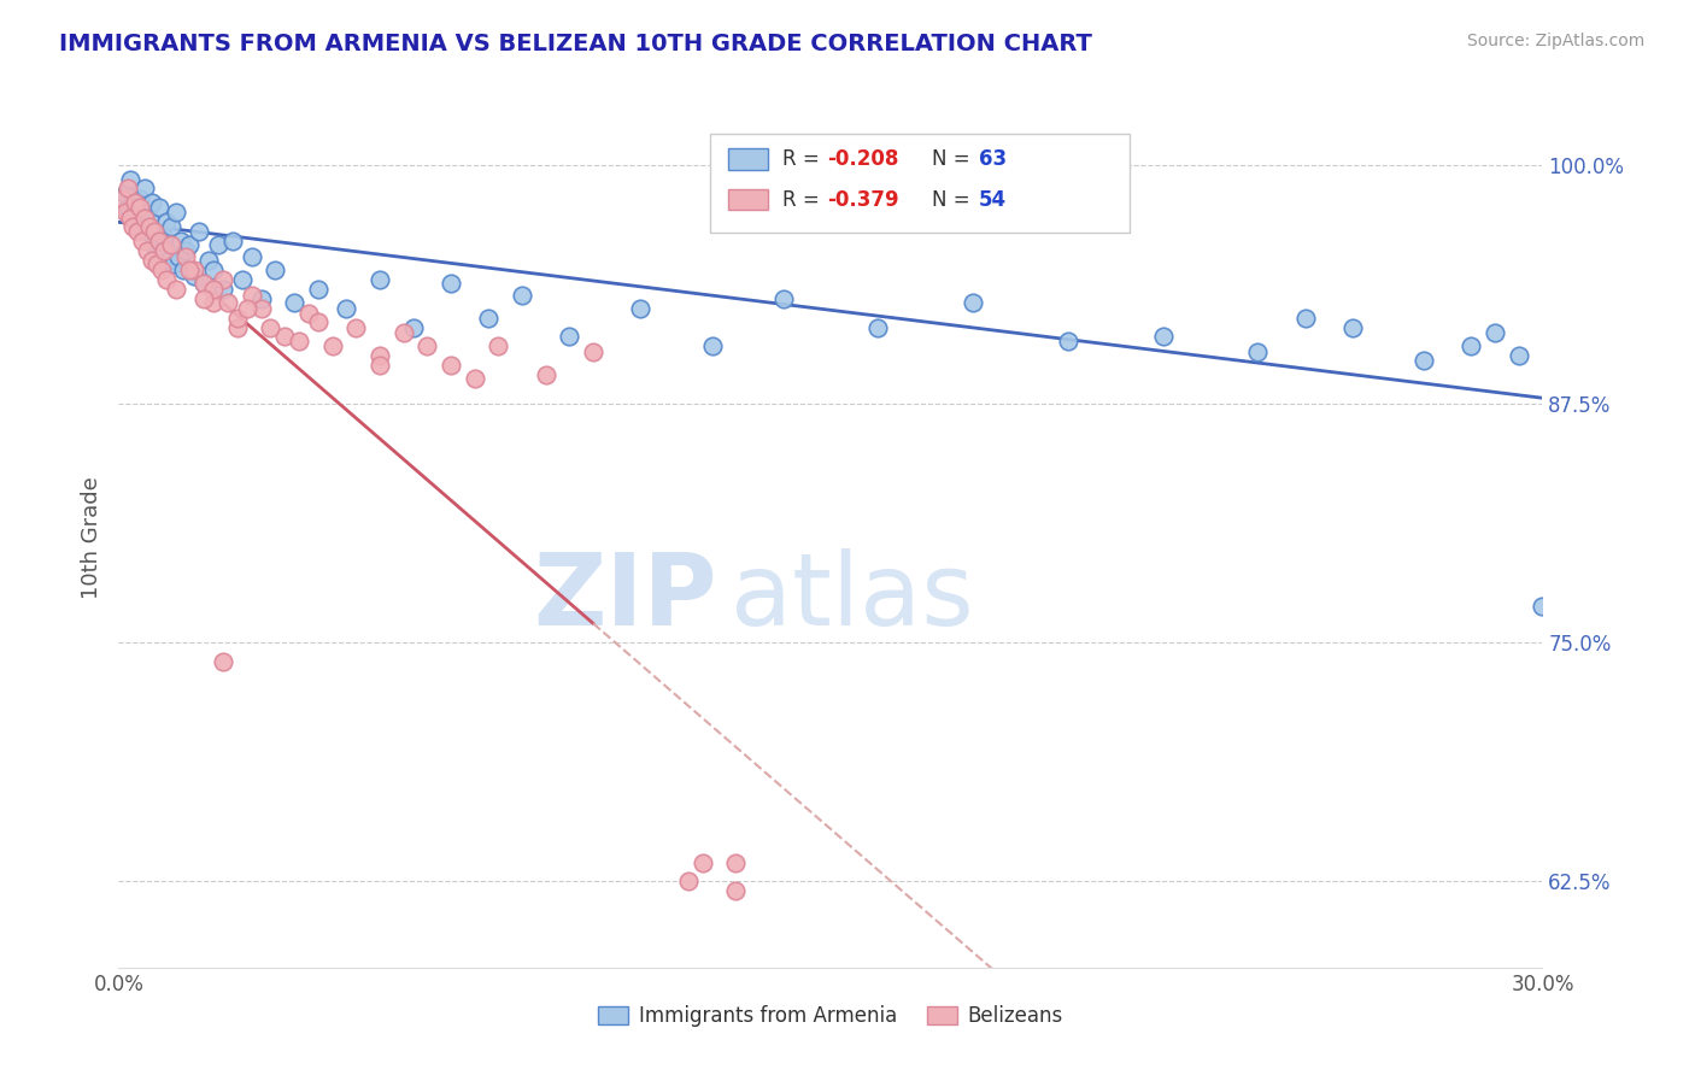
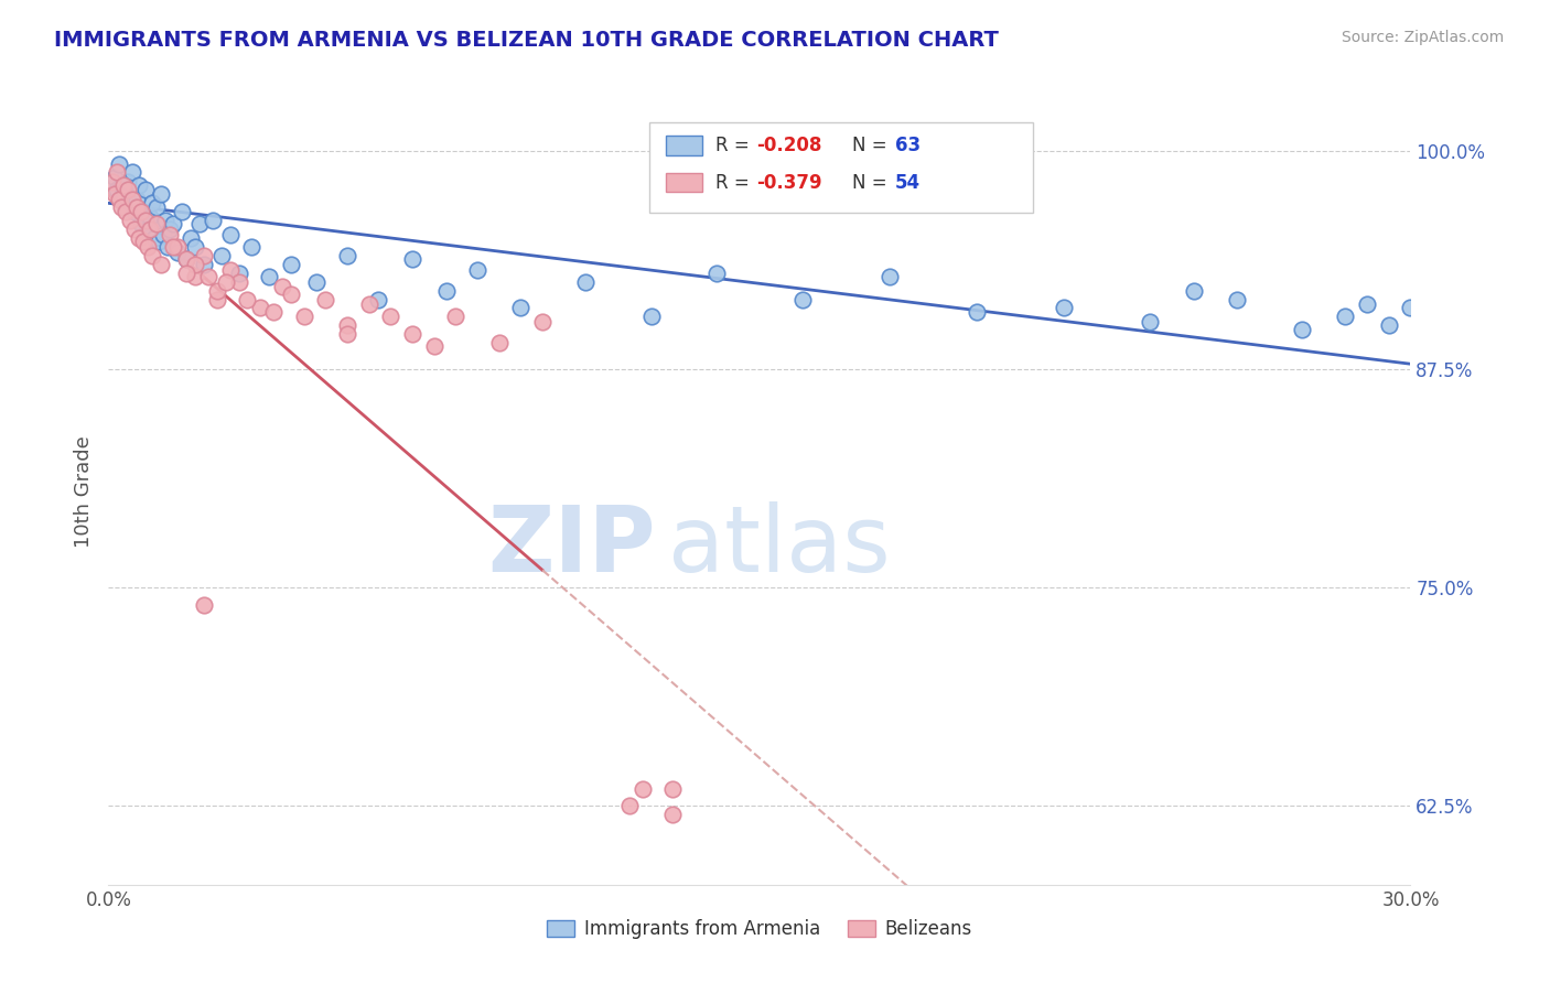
Immigrants from Armenia/30.0%: 76.9% -> 91.0%
